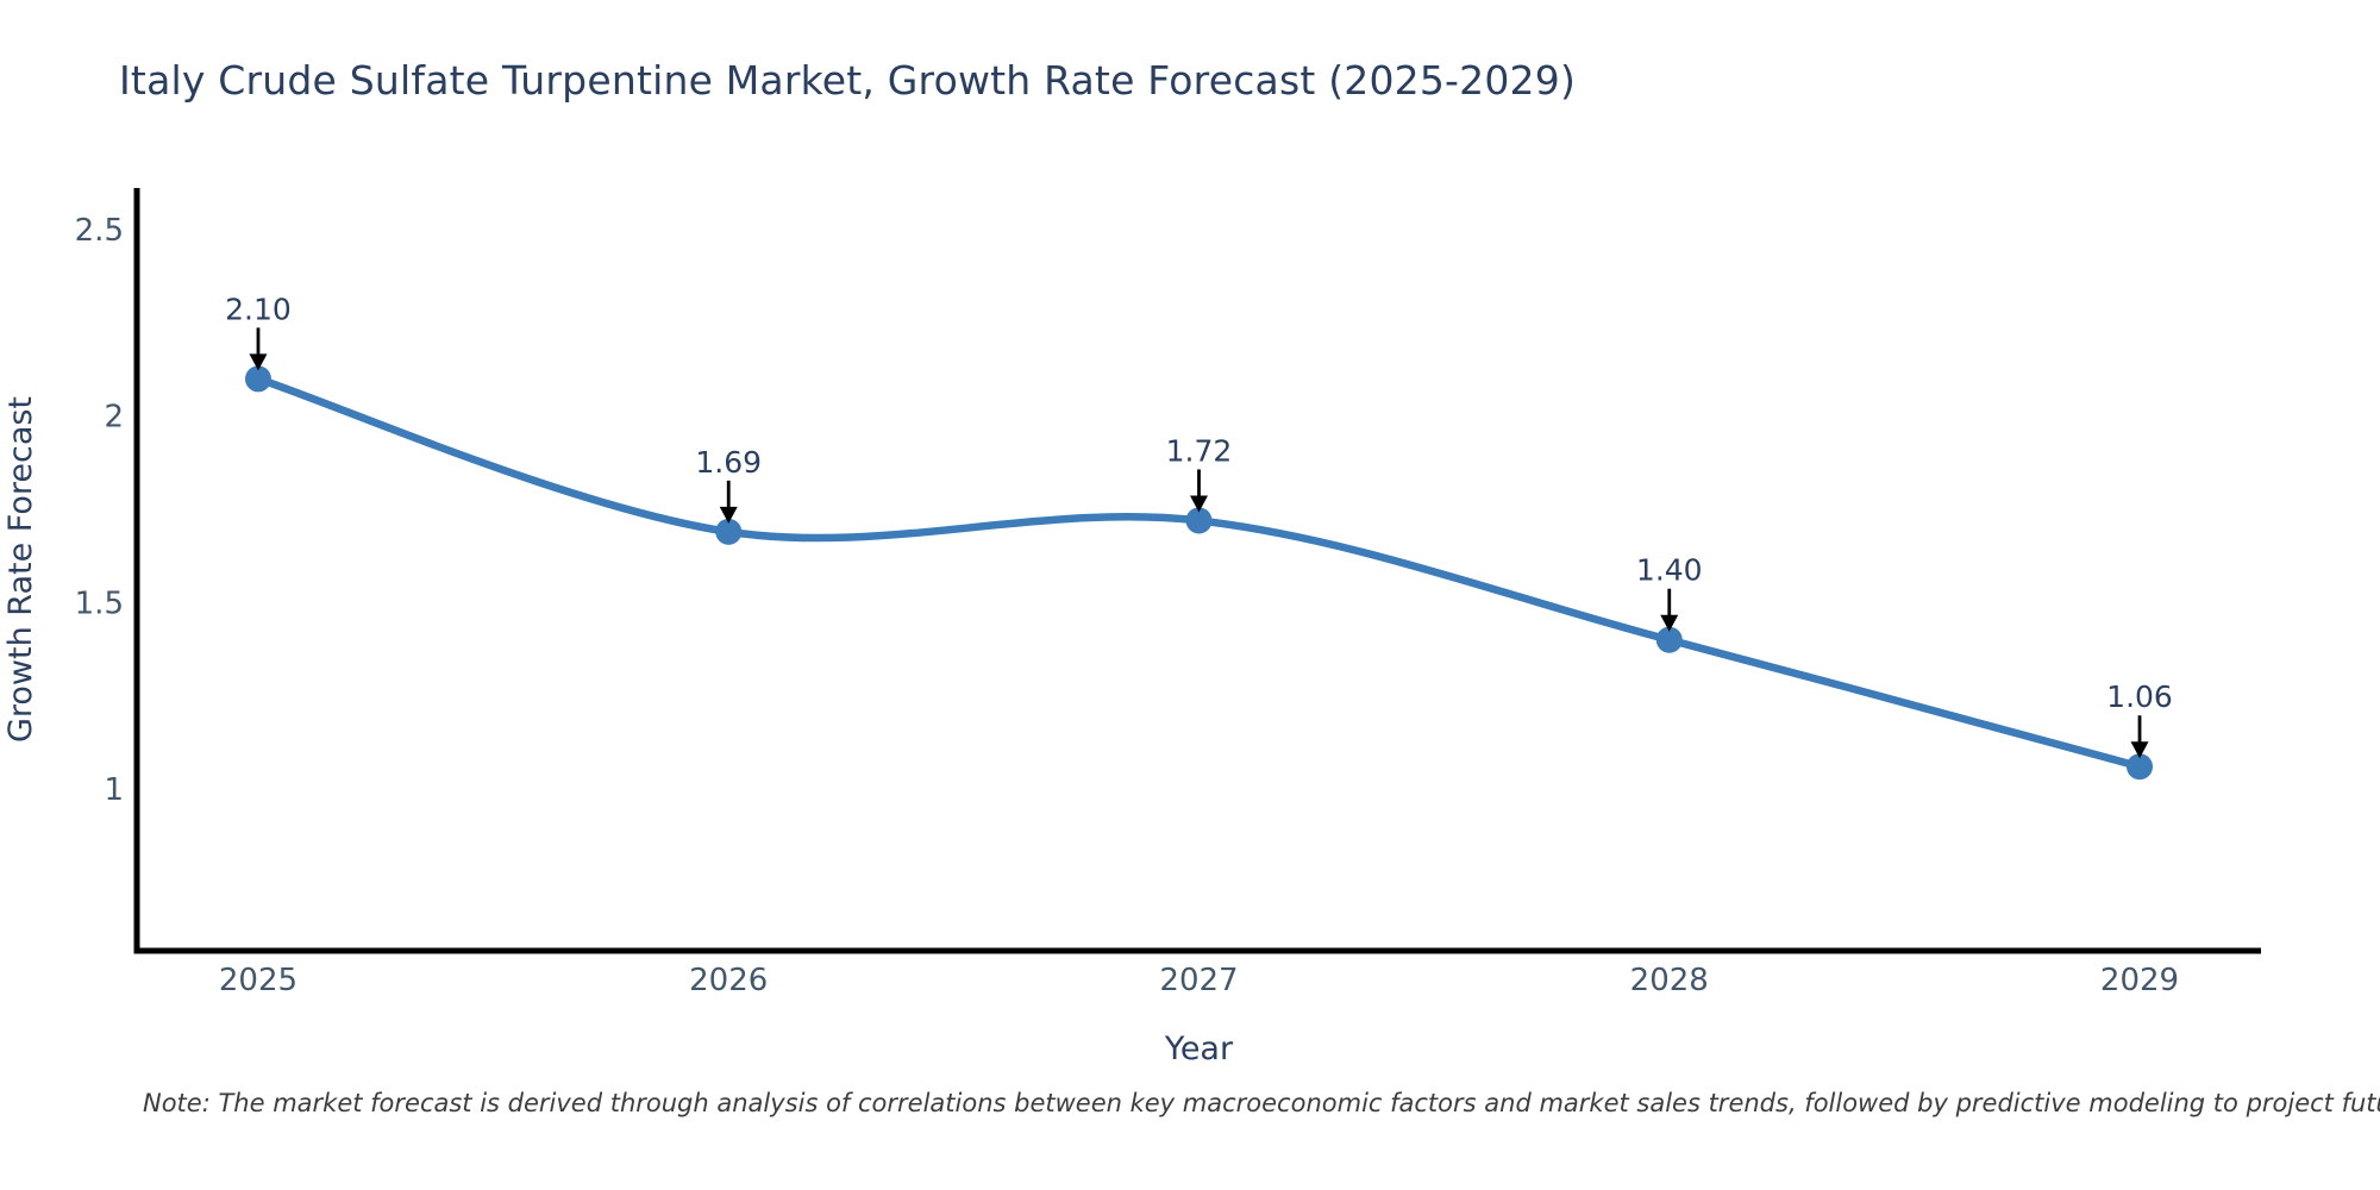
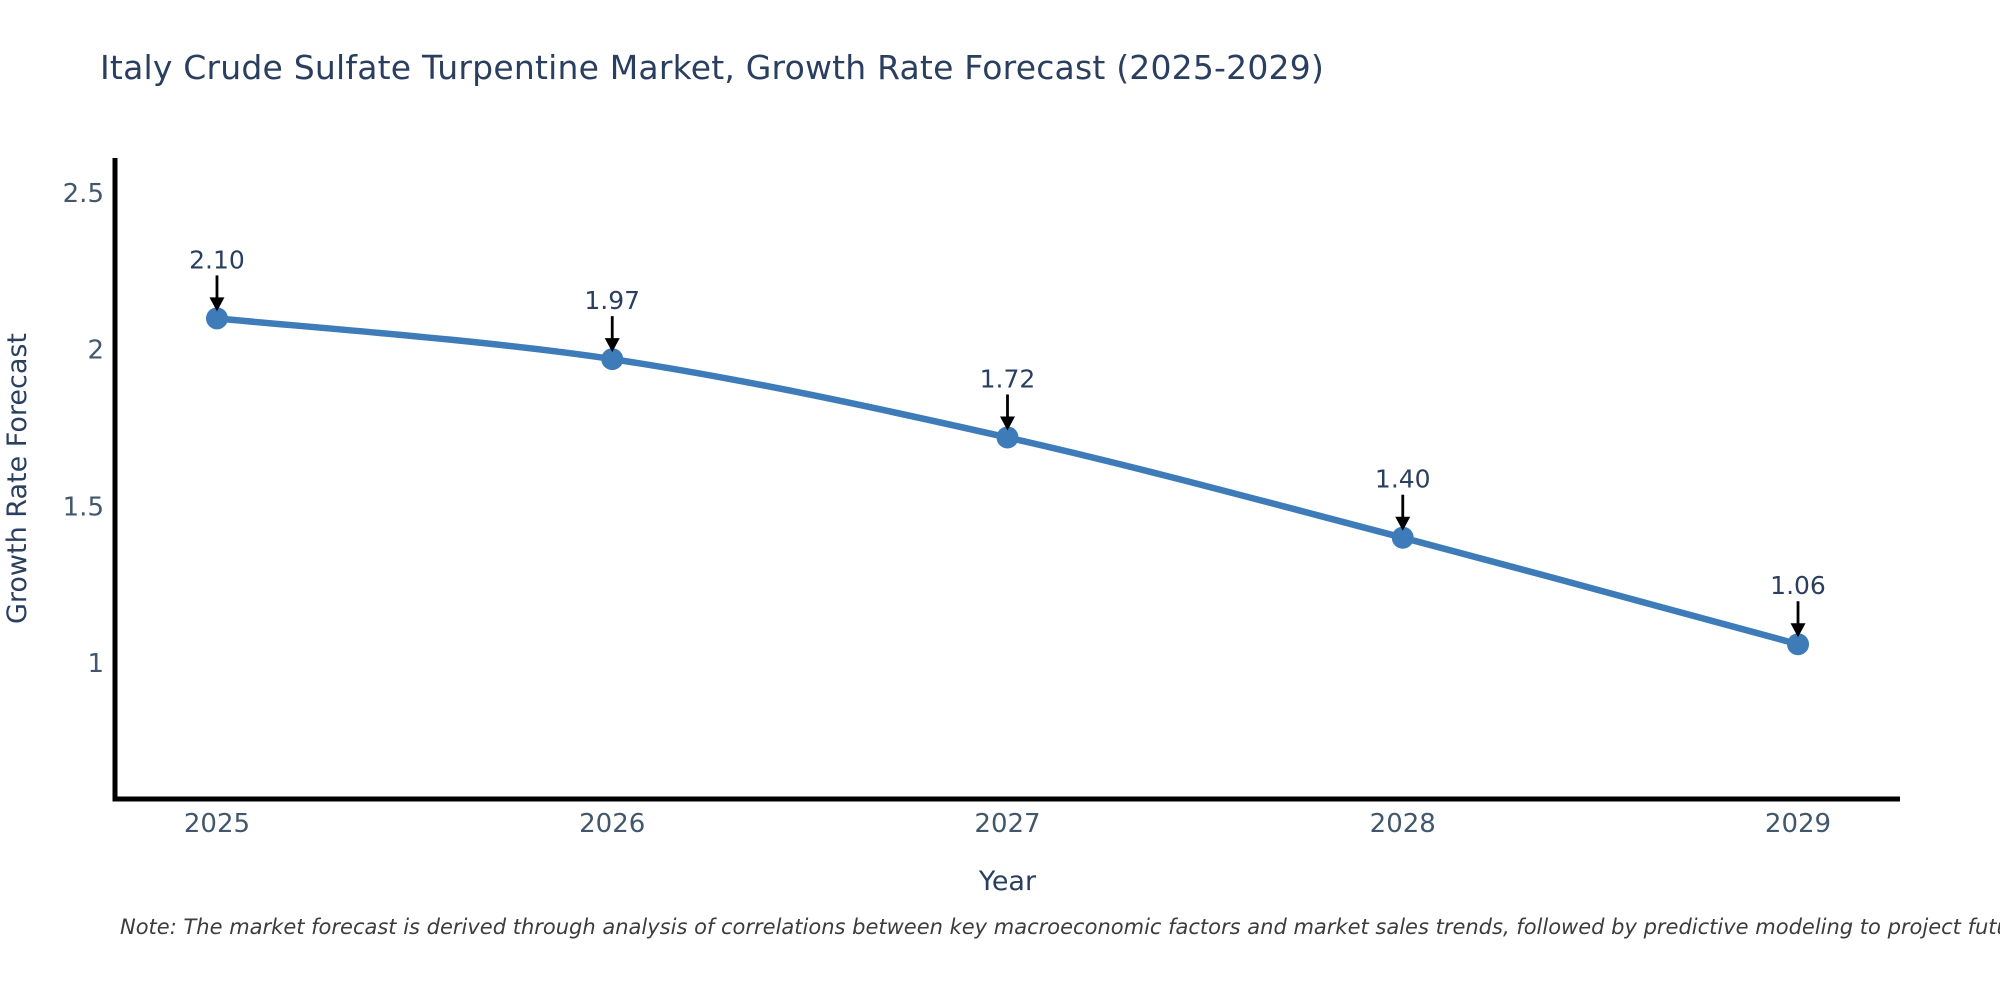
2026: 1.69 -> 1.97
